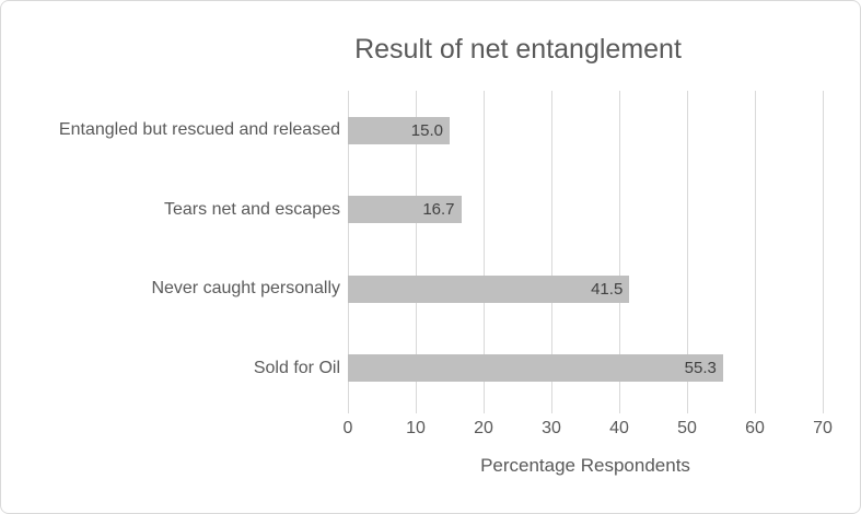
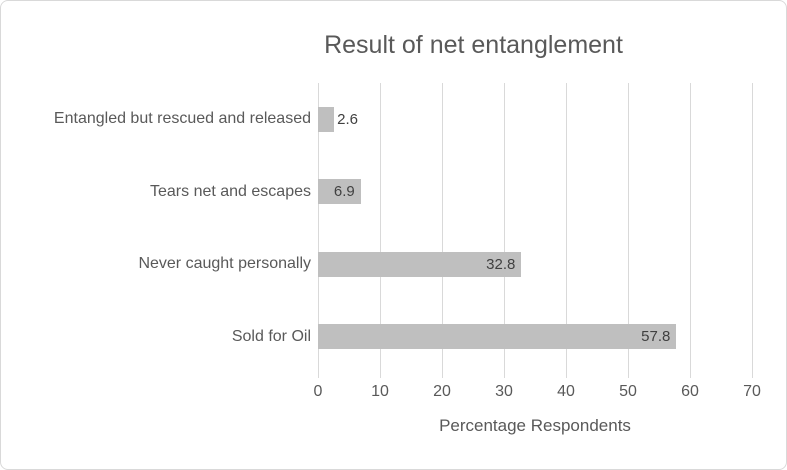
Entangled but rescued and released: 15.0 -> 2.6
Tears net and escapes: 16.7 -> 6.9
Never caught personally: 41.5 -> 32.8
Sold for Oil: 55.3 -> 57.8
